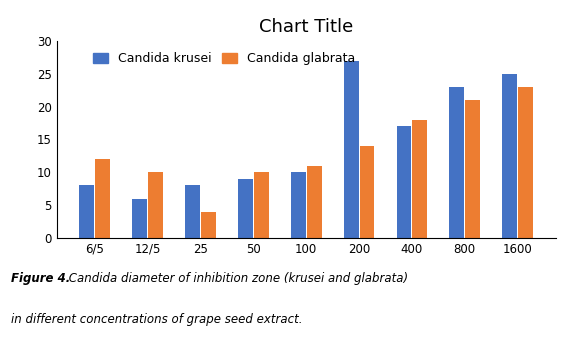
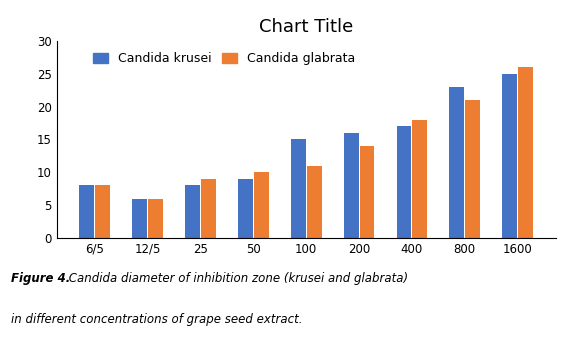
Candida glabrata/6/5: 12 -> 8
Candida glabrata/12/5: 10 -> 6
Candida glabrata/25: 4 -> 9
Candida krusei/100: 10 -> 15
Candida krusei/200: 27 -> 16
Candida glabrata/1600: 23 -> 26
